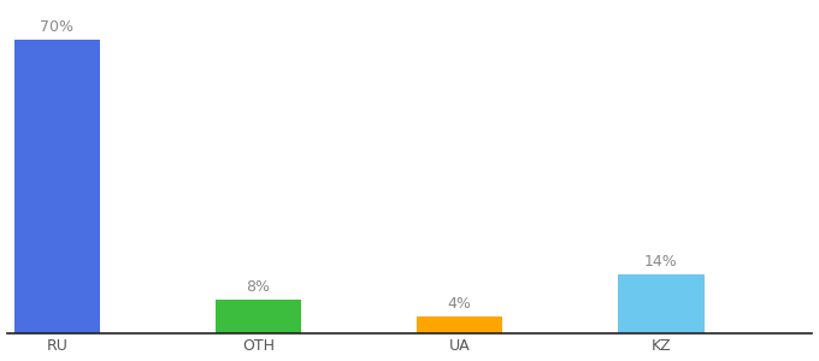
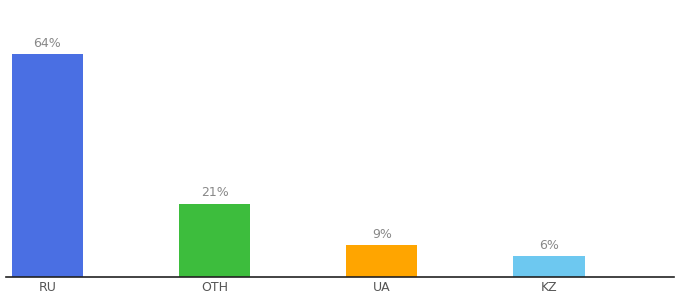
RU: 70% -> 64%
OTH: 8% -> 21%
UA: 4% -> 9%
KZ: 14% -> 6%
